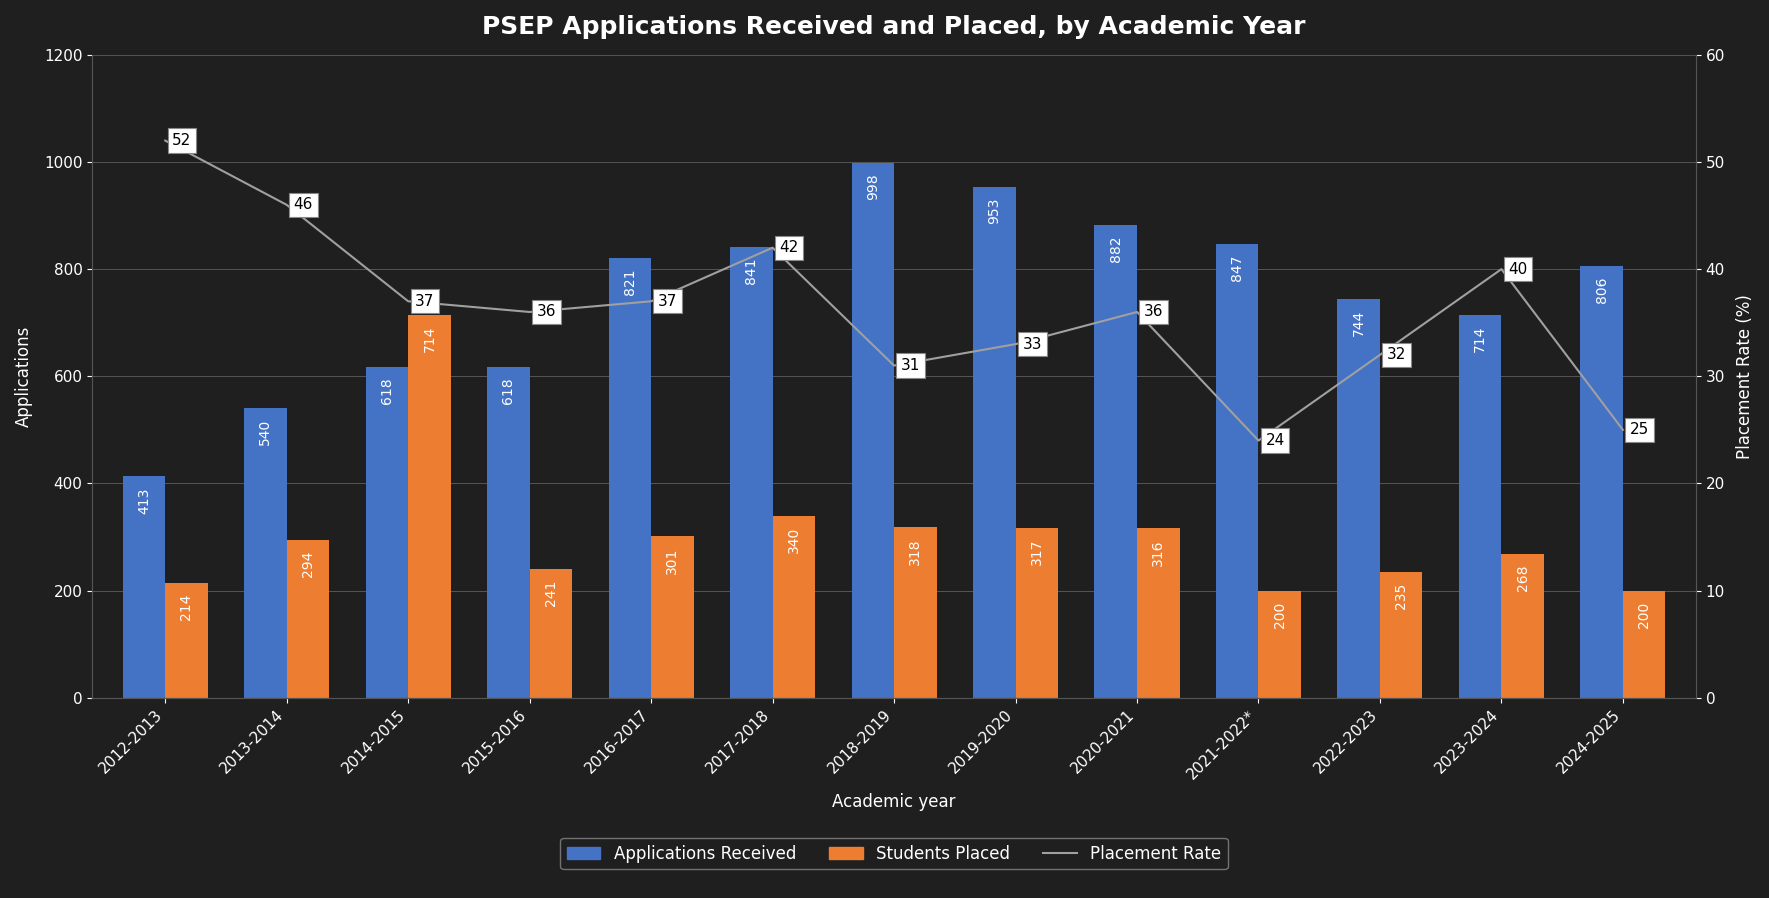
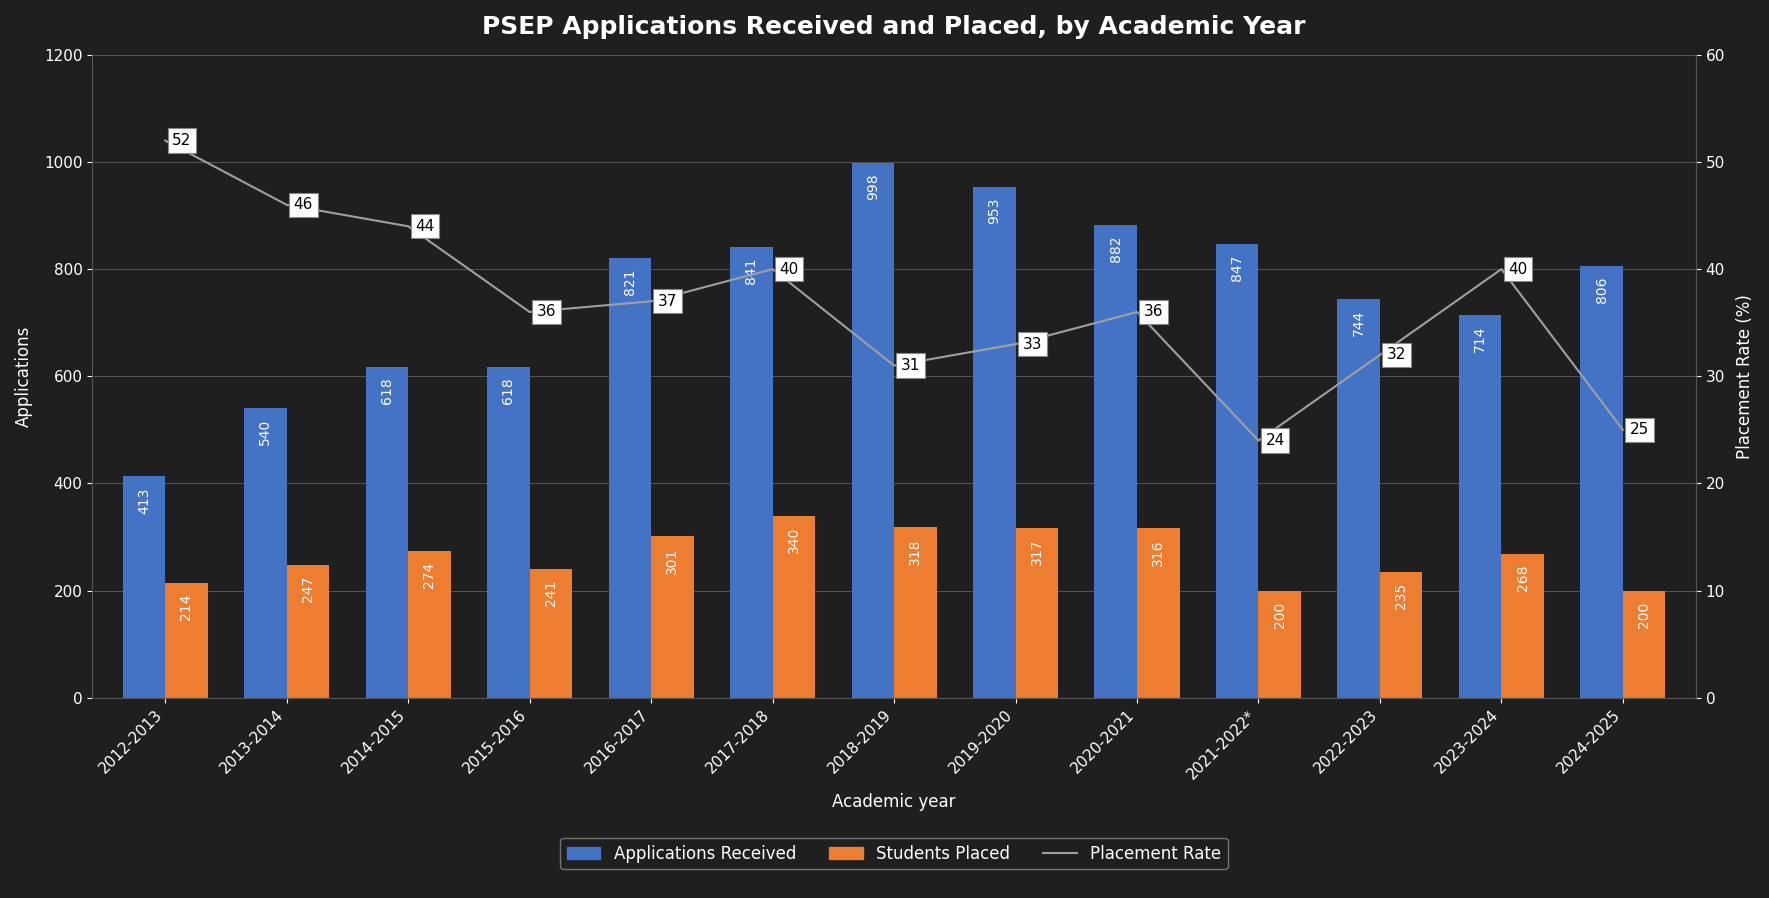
Students Placed/2013-2014: 294 -> 247
Placement Rate/2014-2015: 37 -> 44
Students Placed/2014-2015: 714 -> 274
Placement Rate/2017-2018: 42 -> 40
